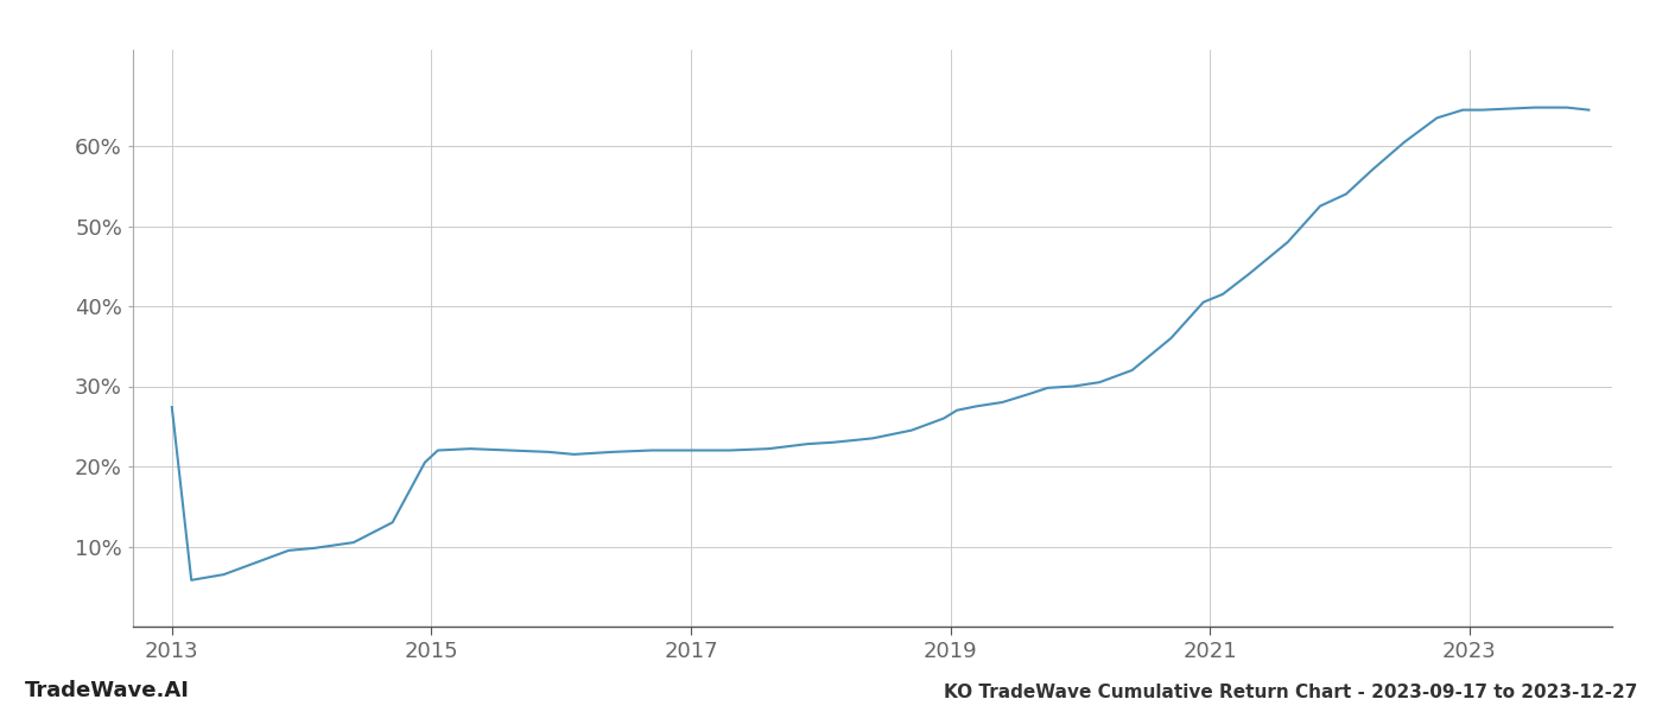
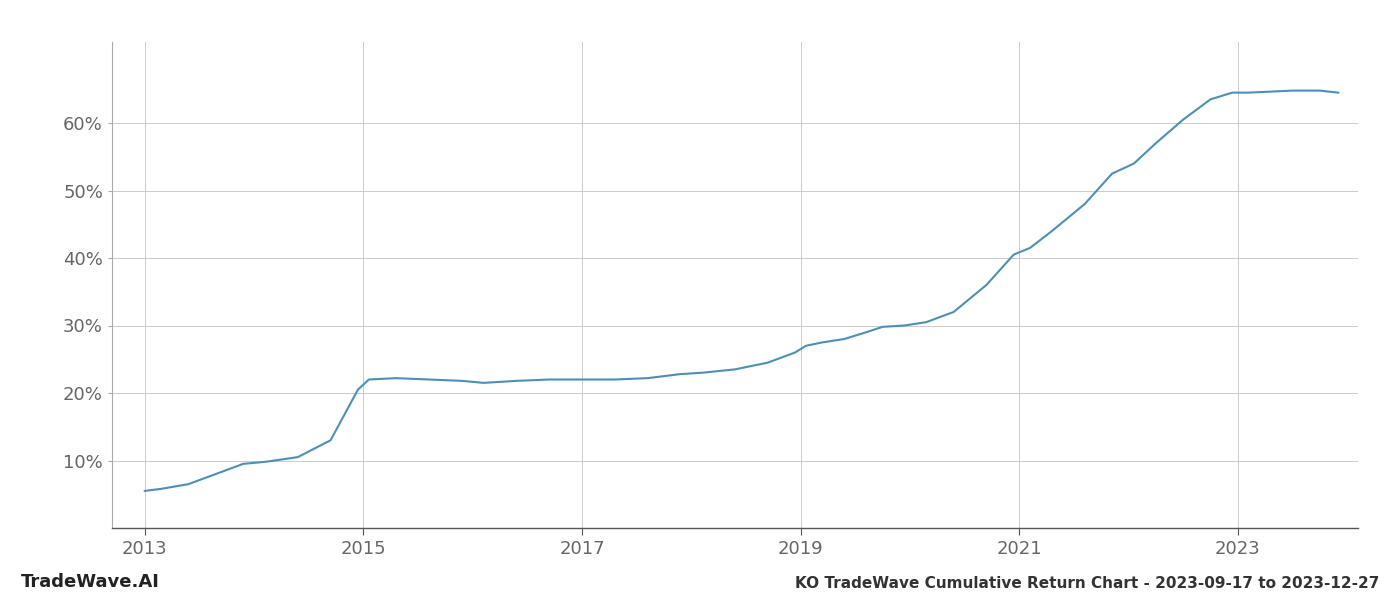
2013: 27.4% -> 5.5%
